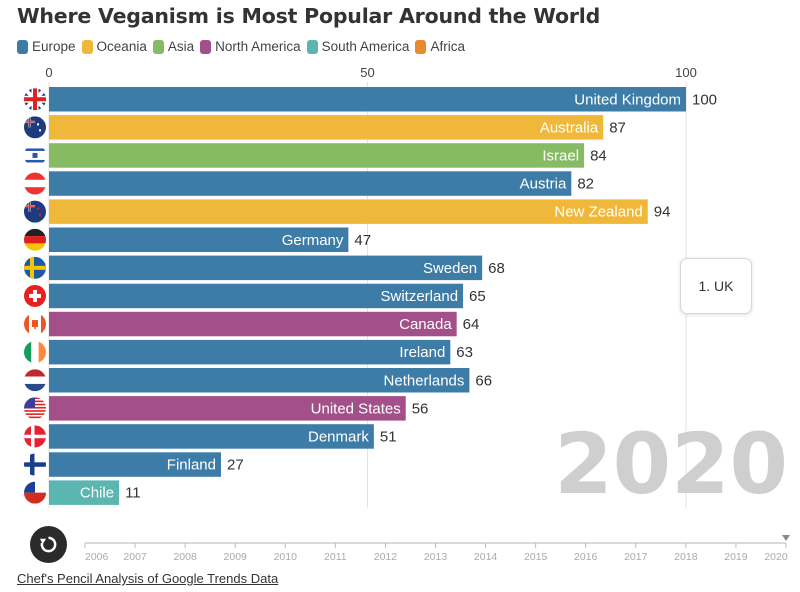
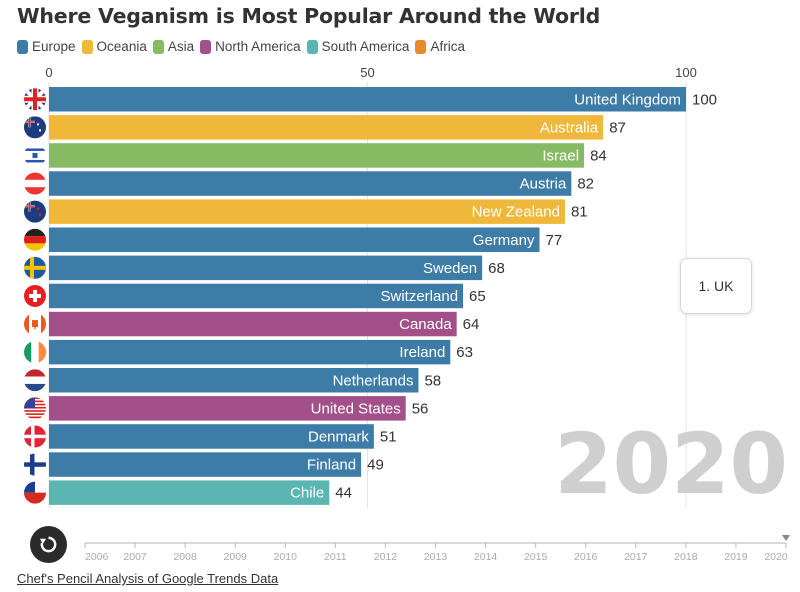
New Zealand: 94 -> 81
Germany: 47 -> 77
Netherlands: 66 -> 58
Finland: 27 -> 49
Chile: 11 -> 44
